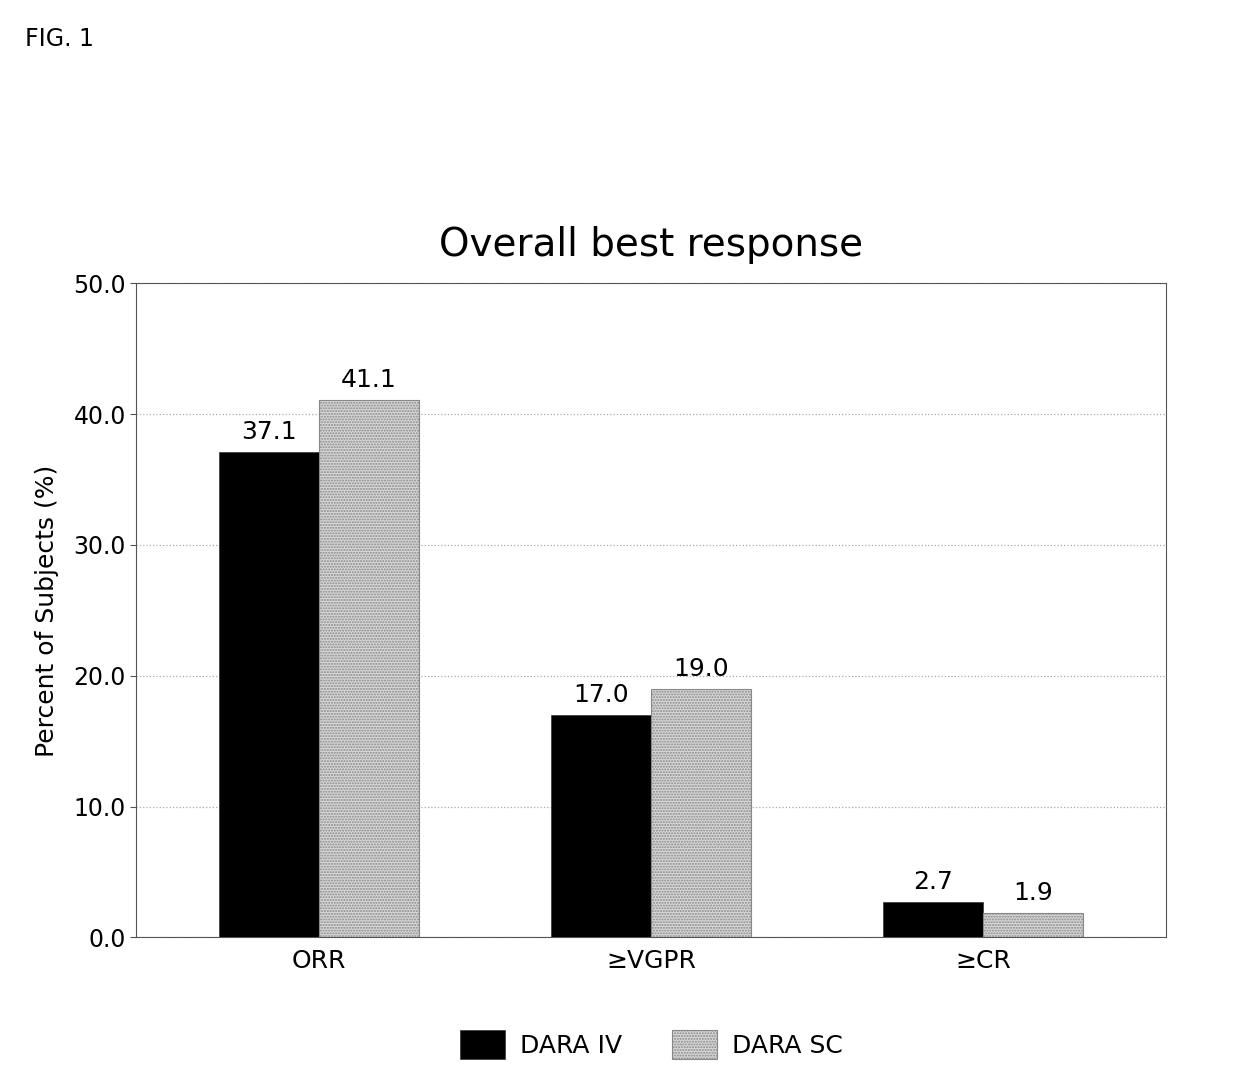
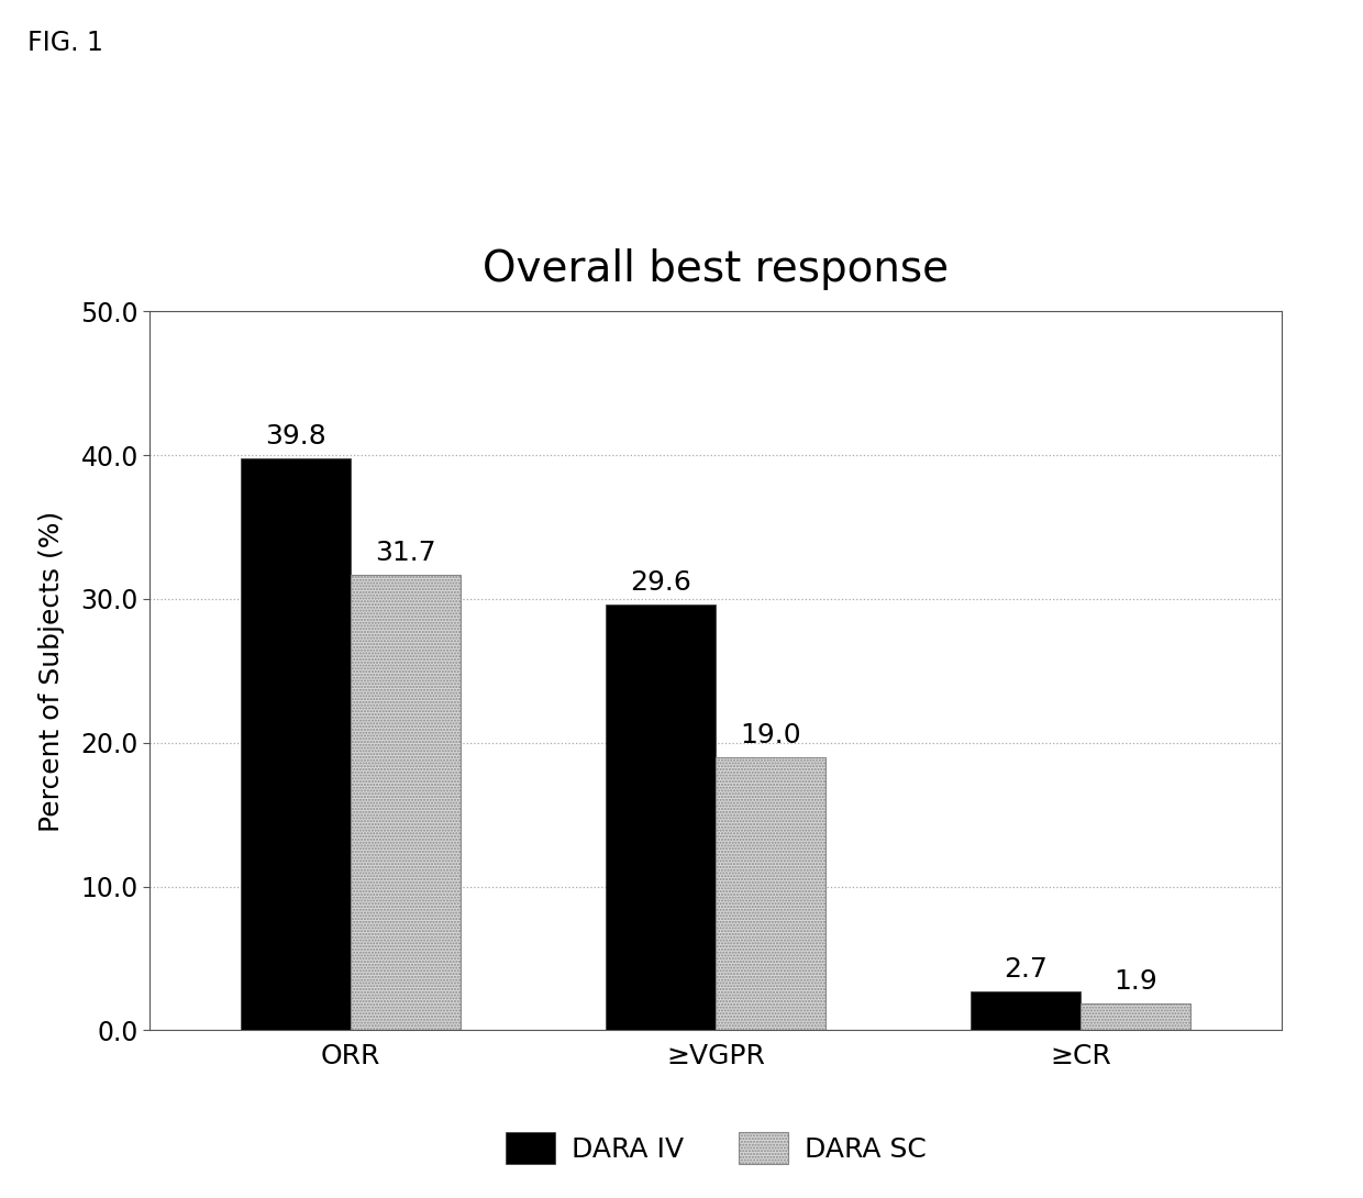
DARA IV/ORR: 37.1 -> 39.8
DARA SC/ORR: 41.1 -> 31.7
DARA IV/≥VGPR: 17.0 -> 29.6
